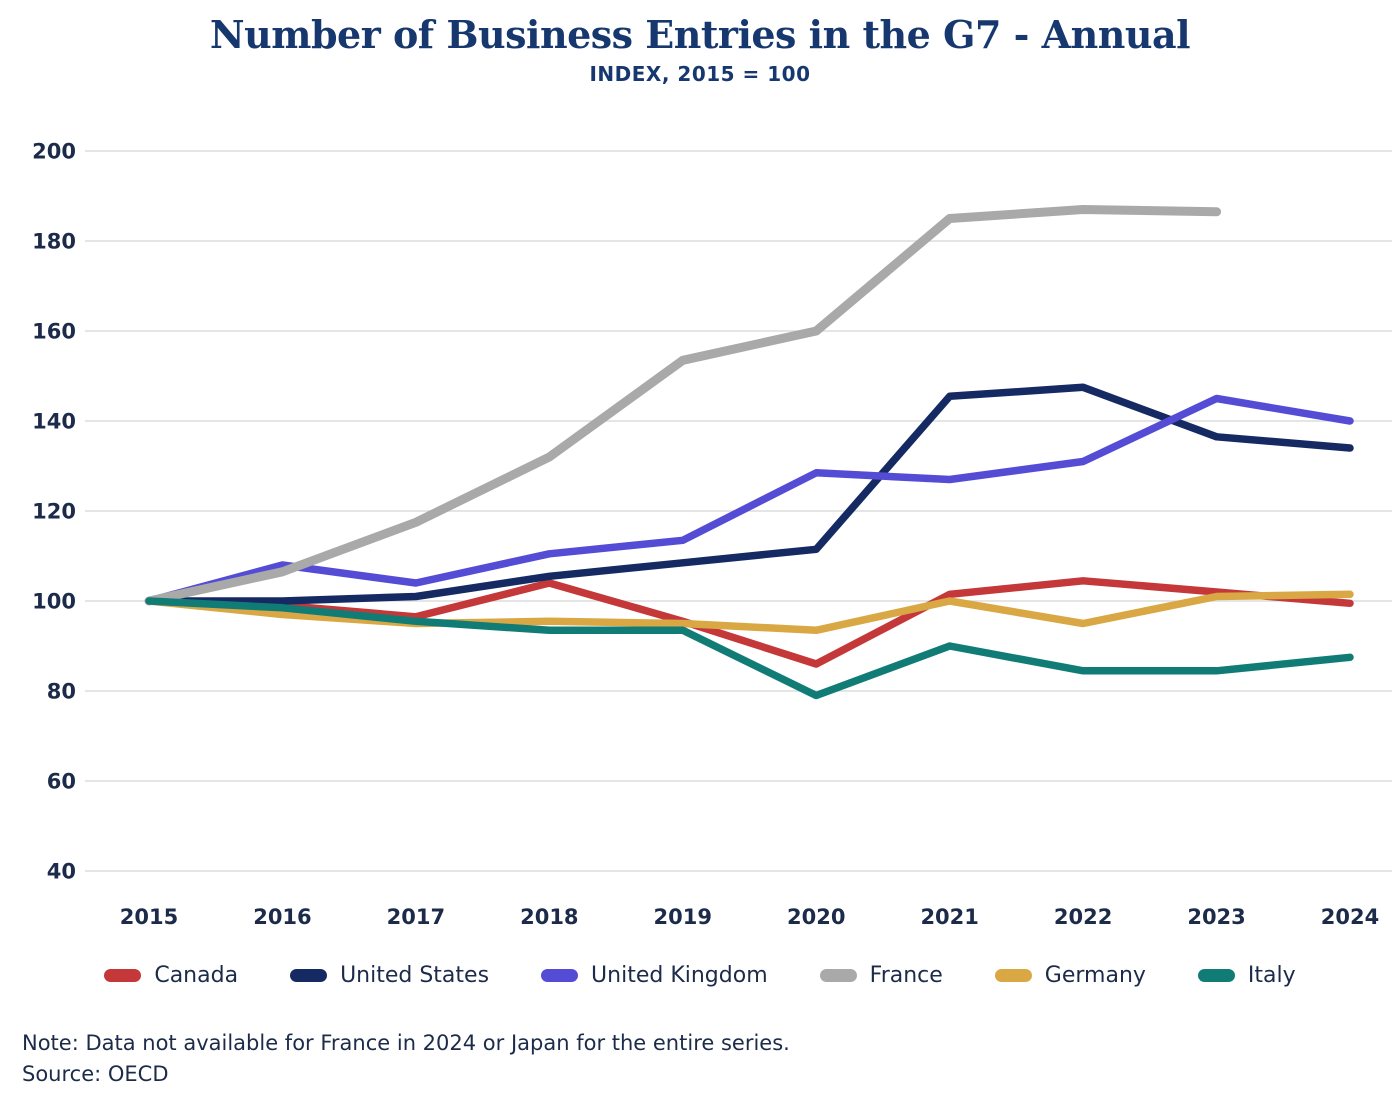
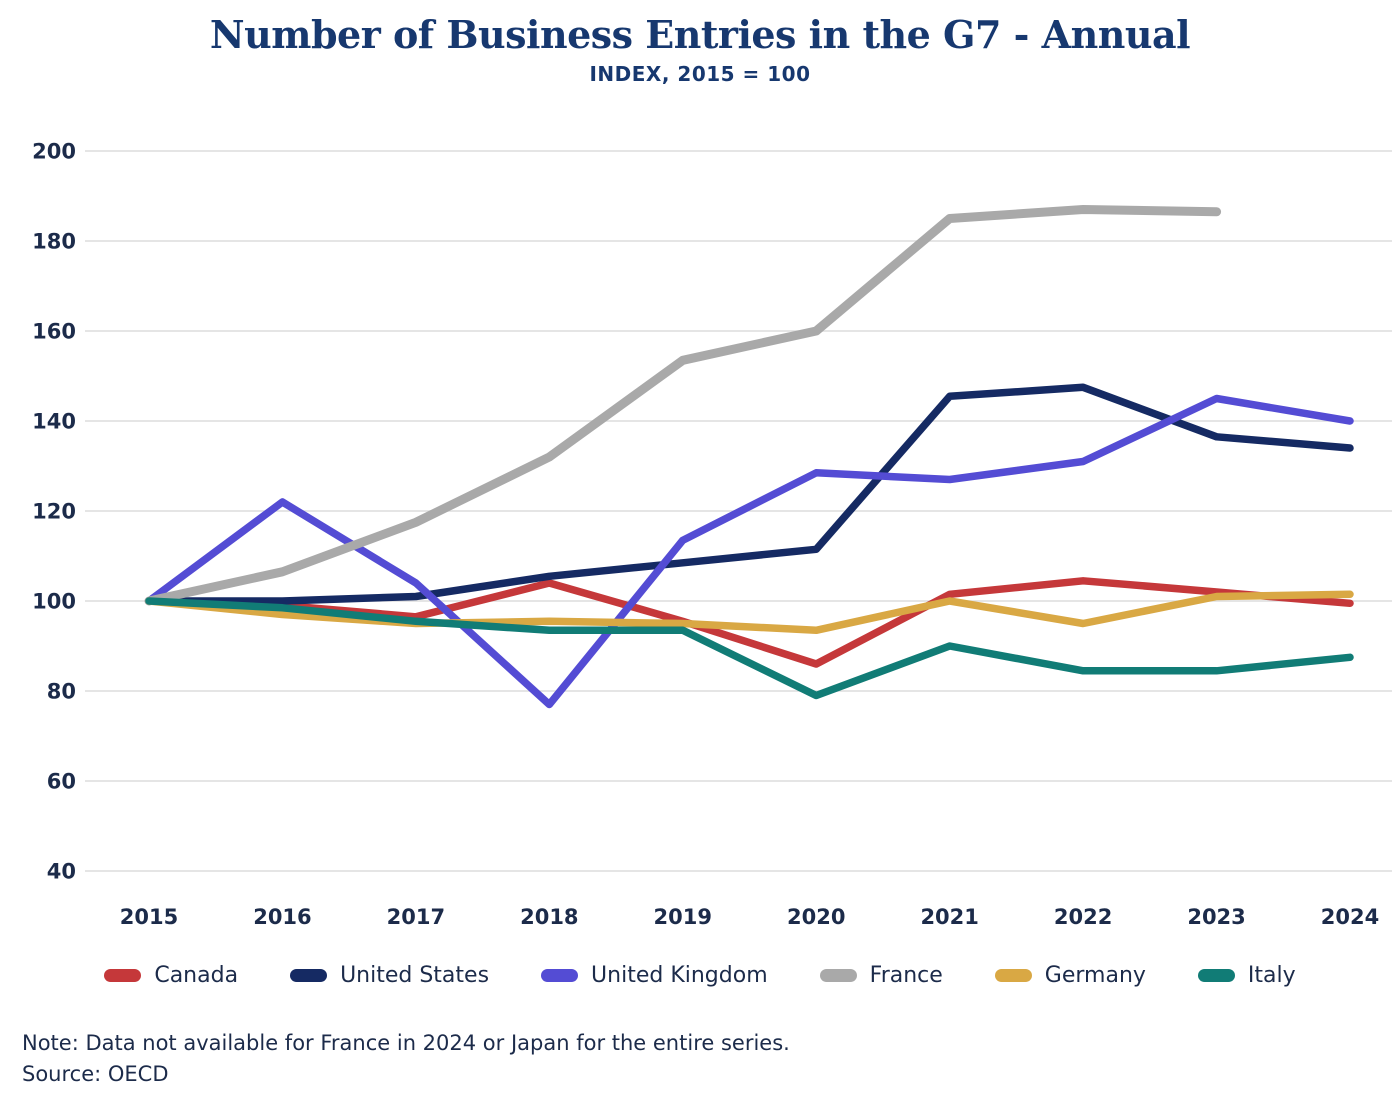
United Kingdom/2016: 108 -> 122
United Kingdom/2018: 110 -> 77
